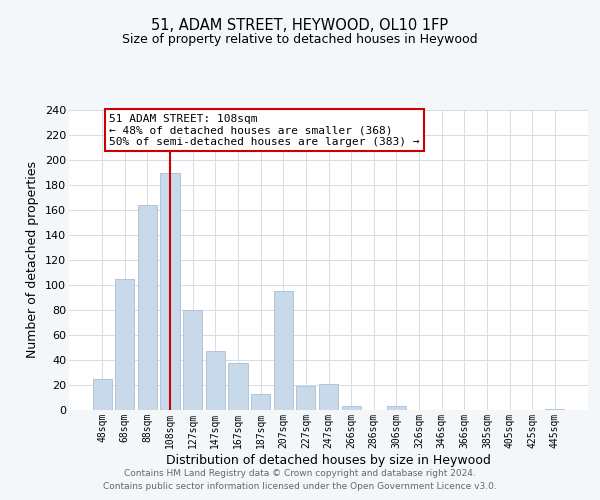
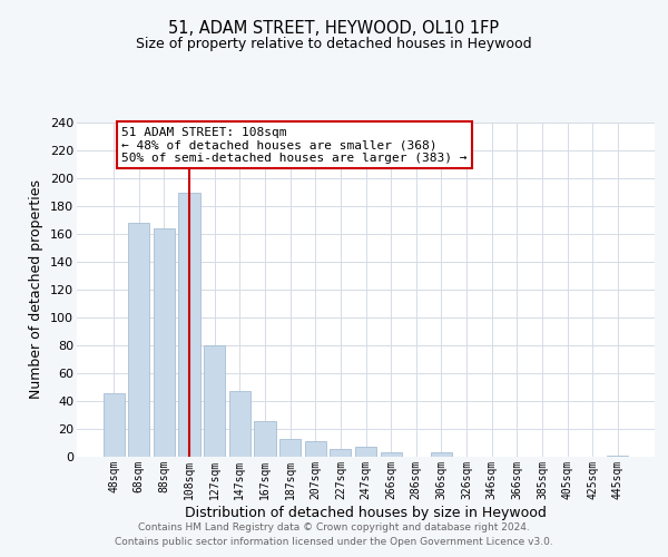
48sqm: 25 -> 46
68sqm: 105 -> 168
167sqm: 38 -> 26
207sqm: 95 -> 11
227sqm: 19 -> 6
247sqm: 21 -> 7
